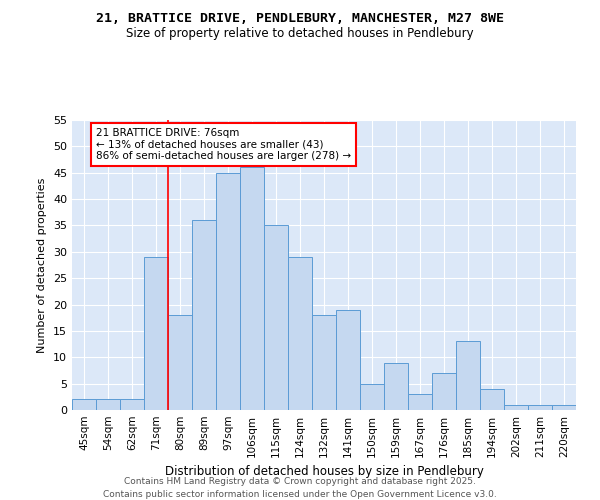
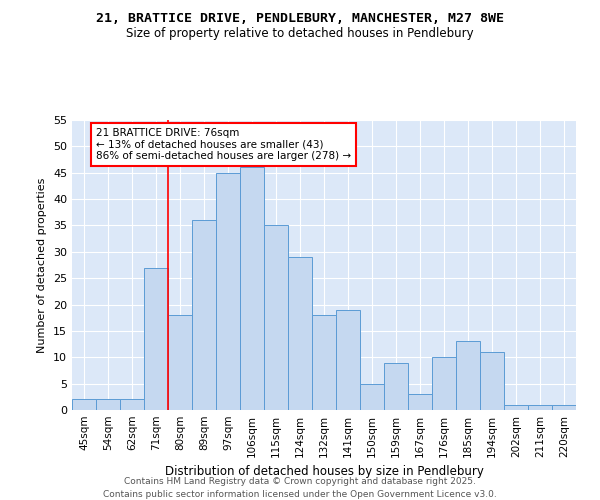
71sqm: 29 -> 27
176sqm: 7 -> 10
194sqm: 4 -> 11
